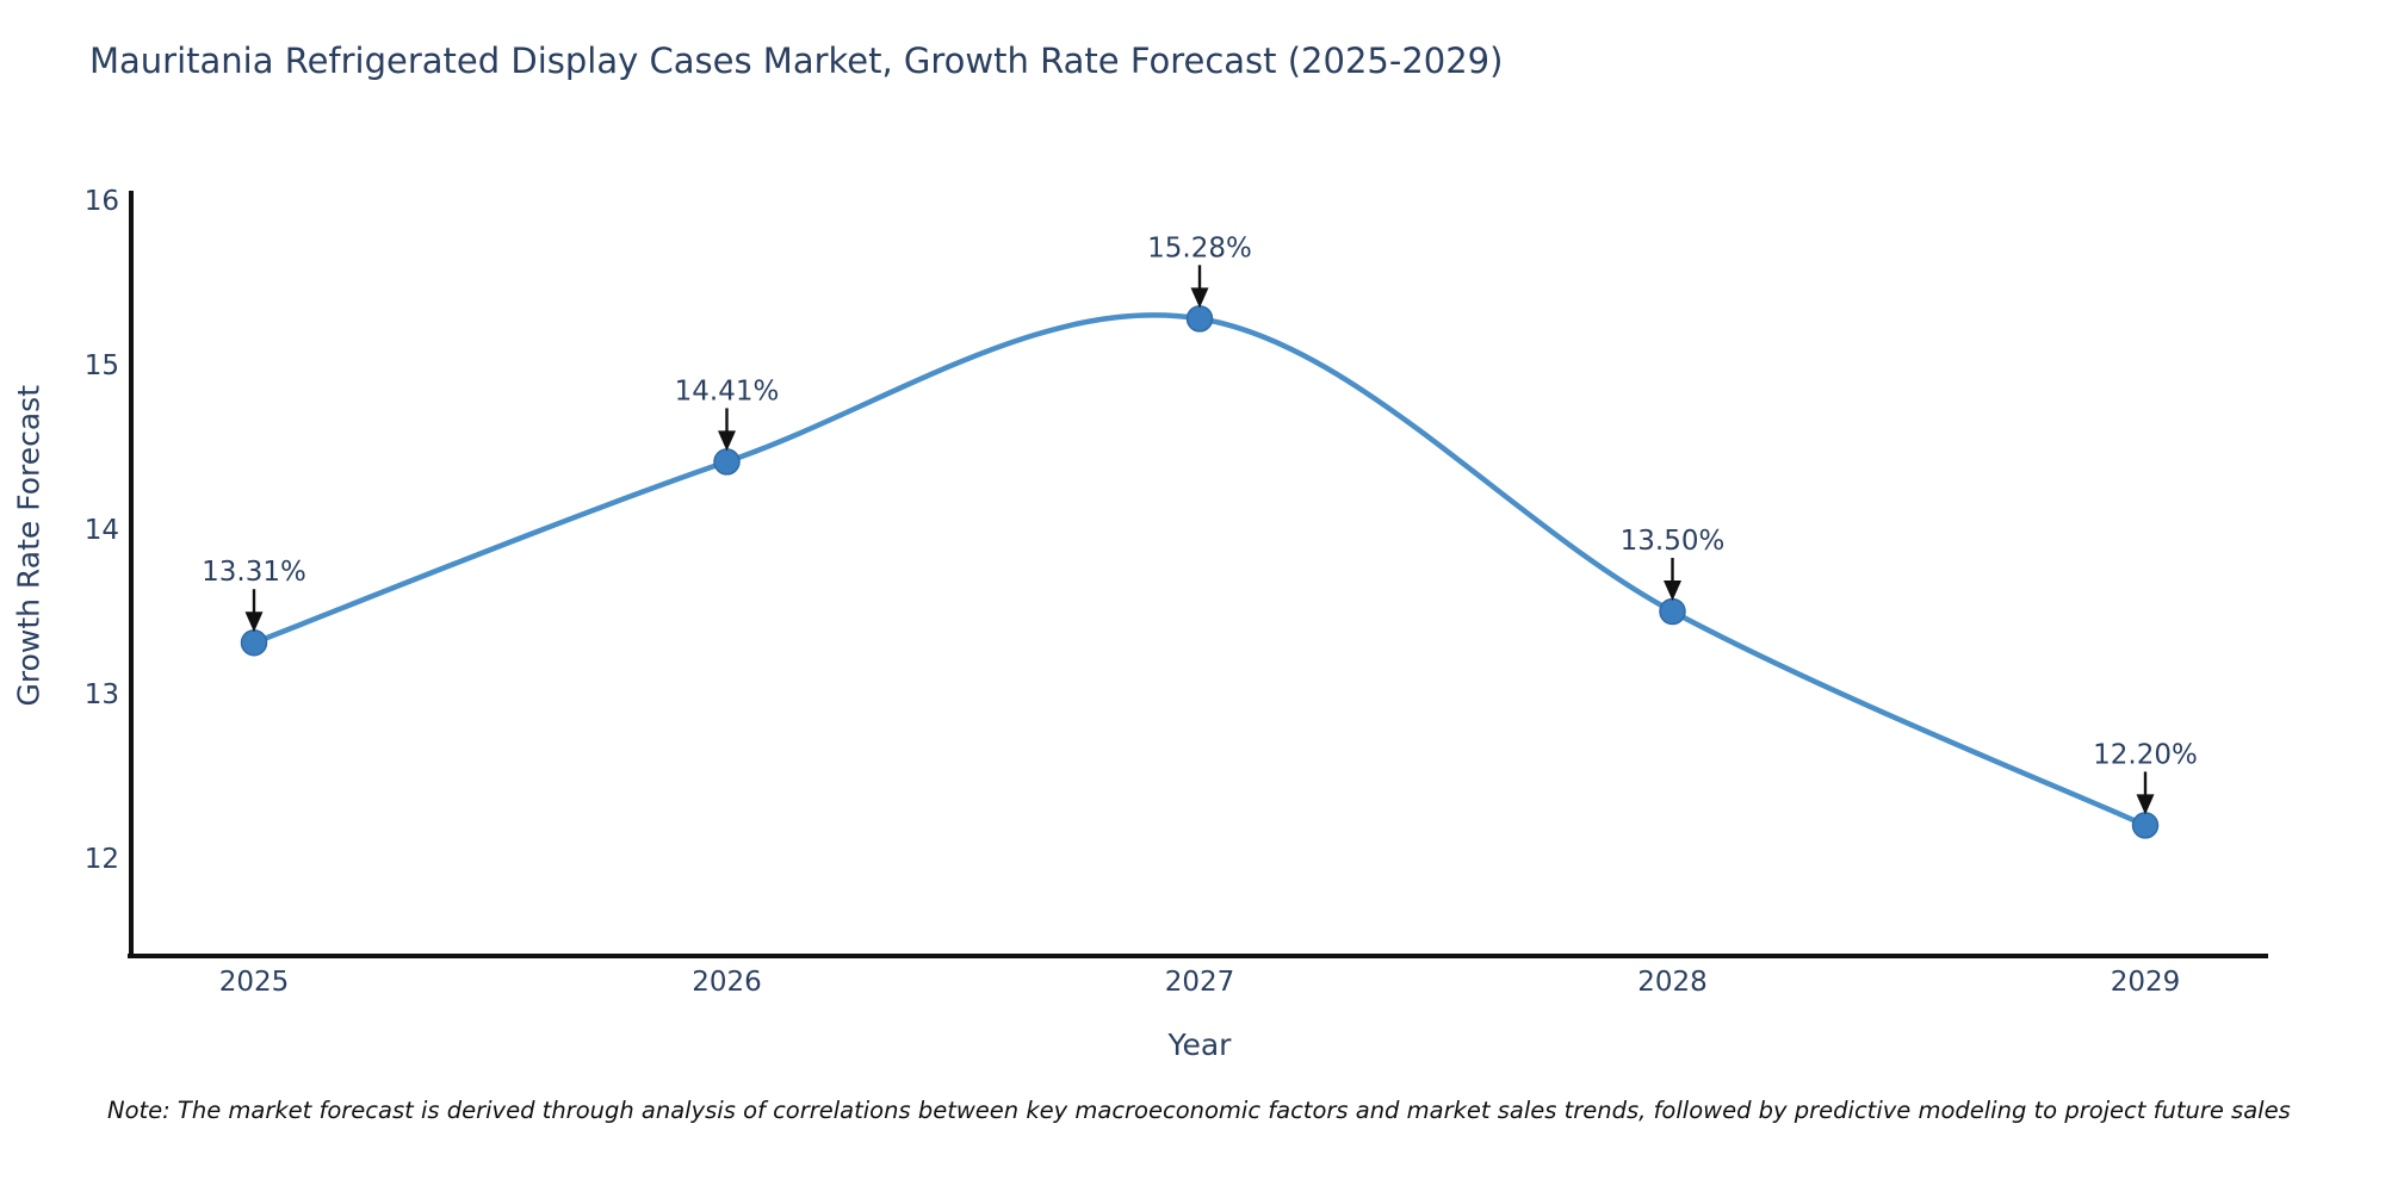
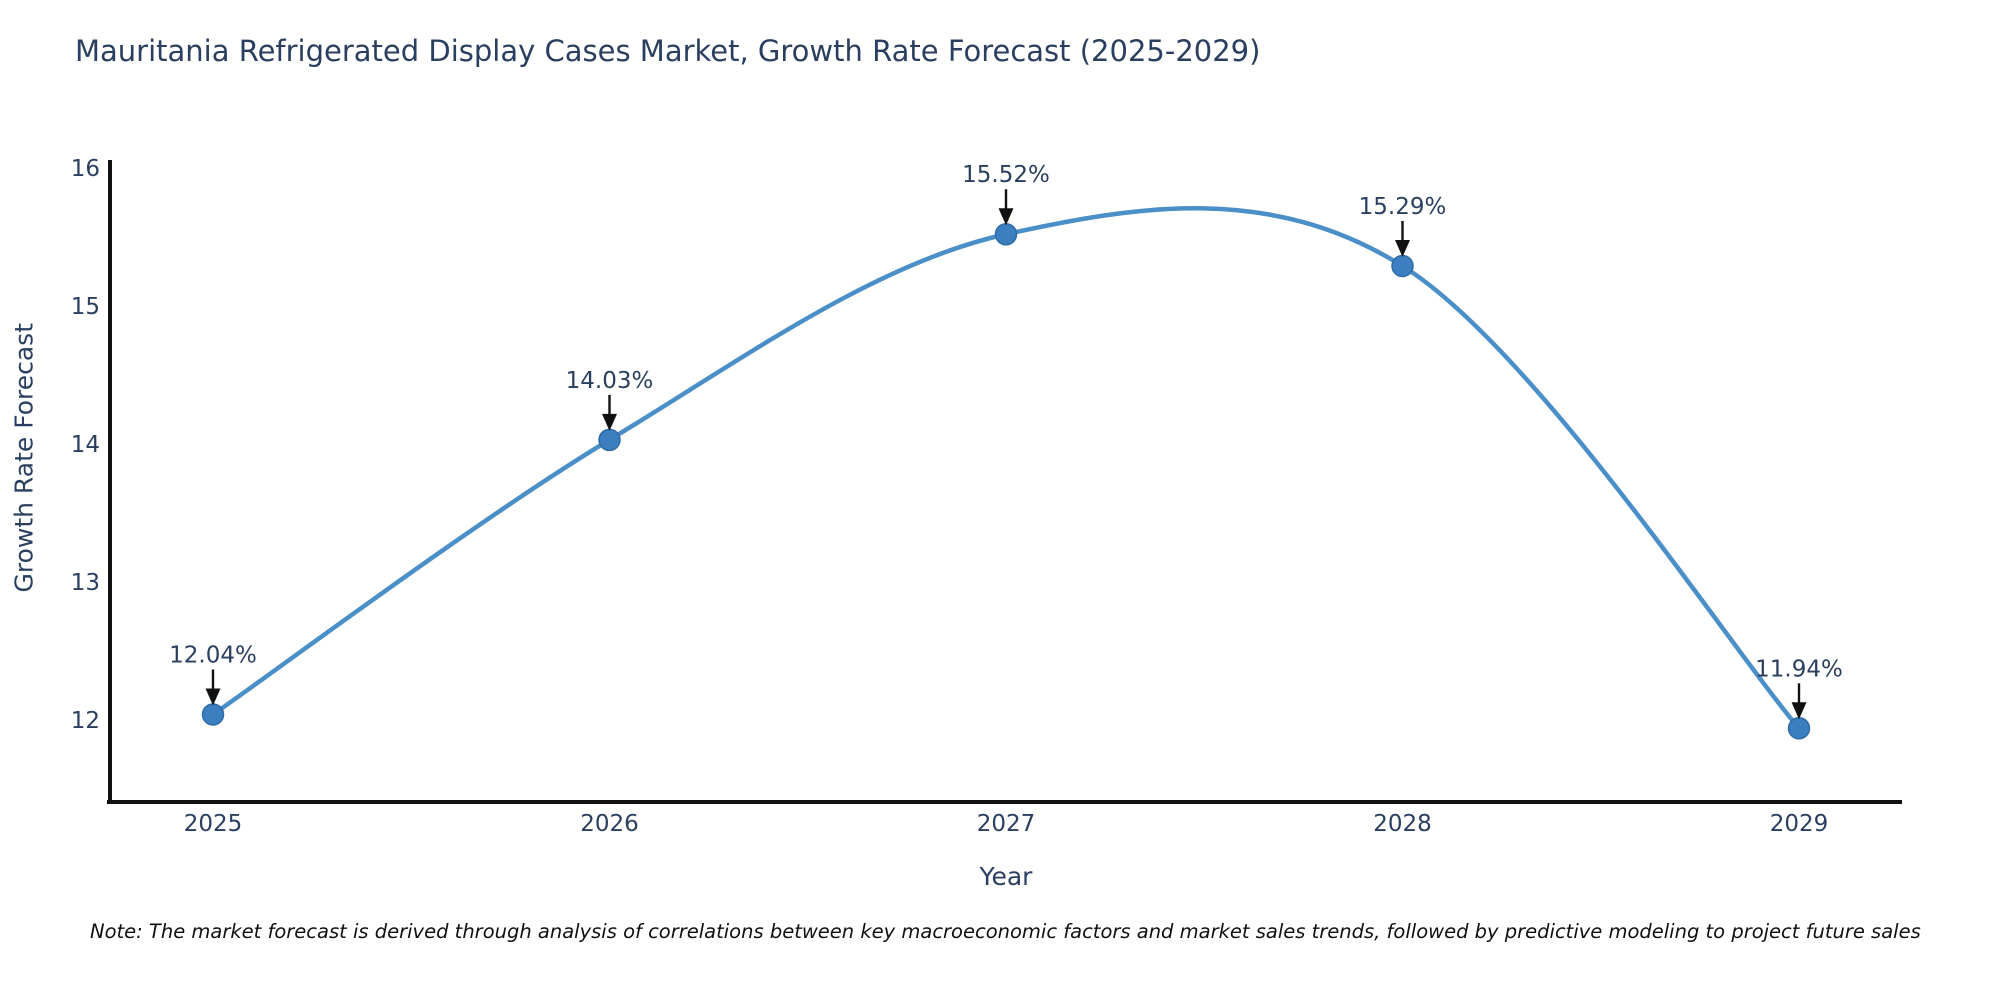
2025: 13.31% -> 12.04%
2026: 14.41% -> 14.03%
2027: 15.28% -> 15.52%
2028: 13.50% -> 15.29%
2029: 12.20% -> 11.94%
